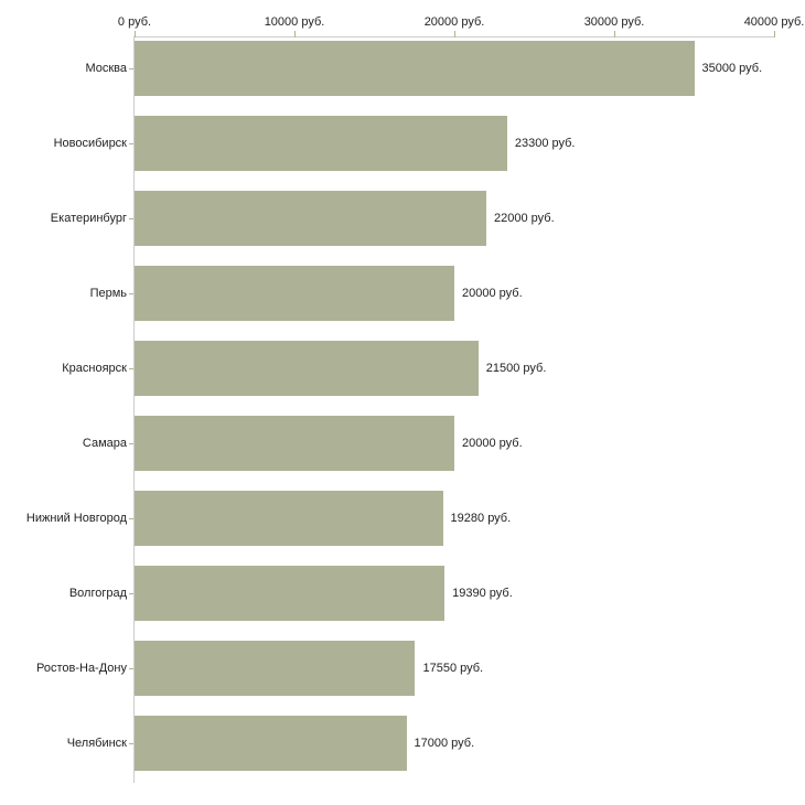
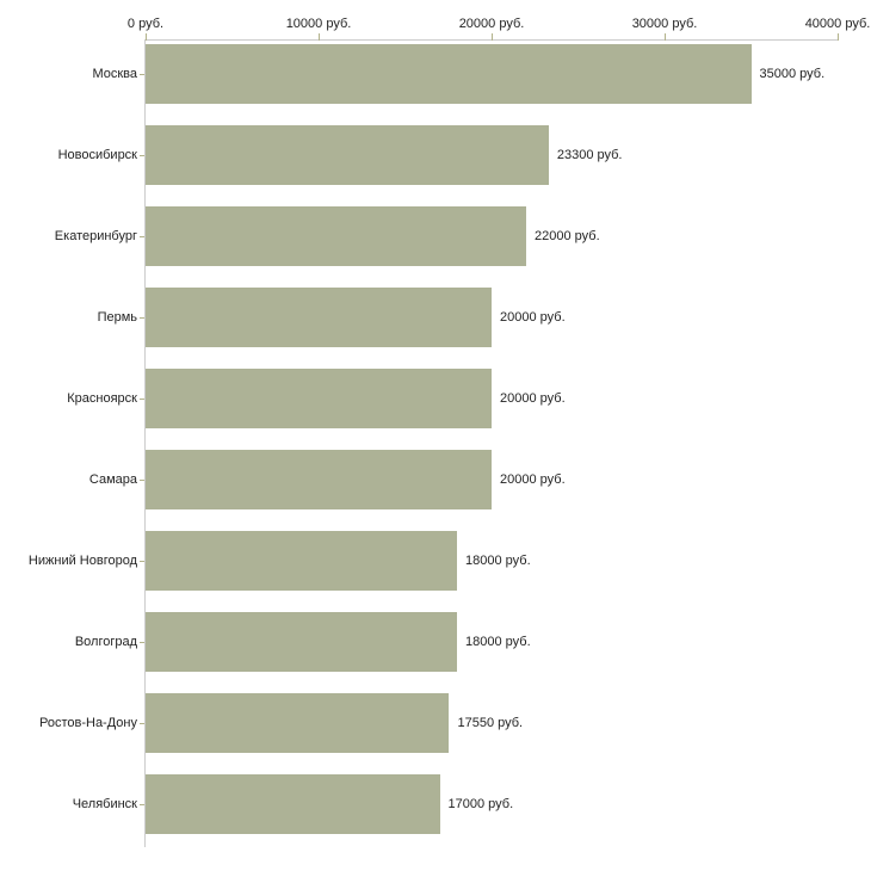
Красноярск: 21500 -> 20000
Нижний Новгород: 19280 -> 18000
Волгоград: 19390 -> 18000
